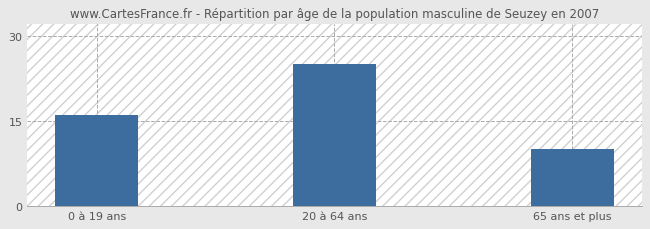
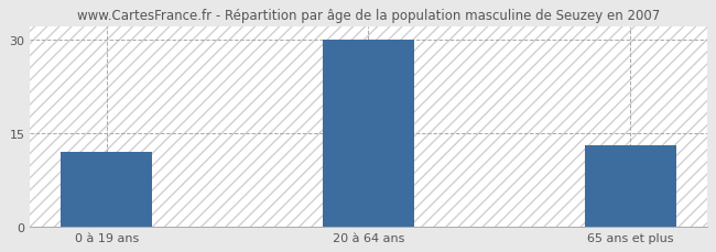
0 à 19 ans: 16 -> 12
20 à 64 ans: 25 -> 30
65 ans et plus: 10 -> 13
